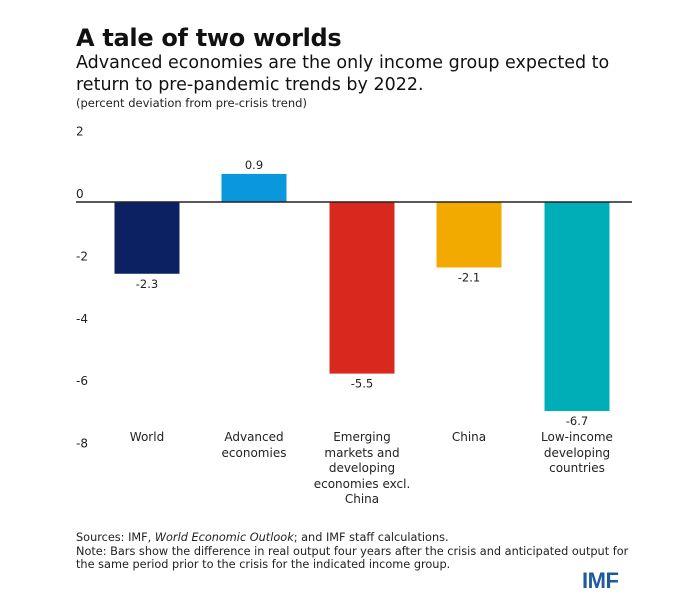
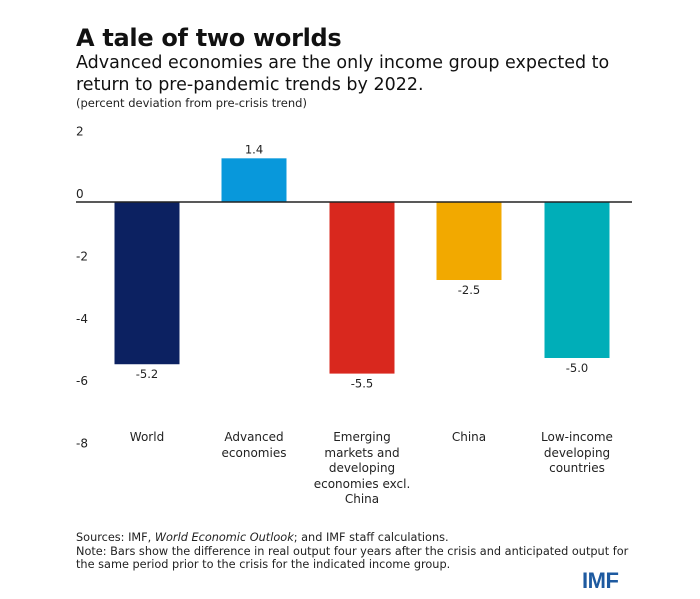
World: -2.3 -> -5.2
Advanced economies: 0.9 -> 1.4
China: -2.1 -> -2.5
Low-income developing countries: -6.7 -> -5.0
